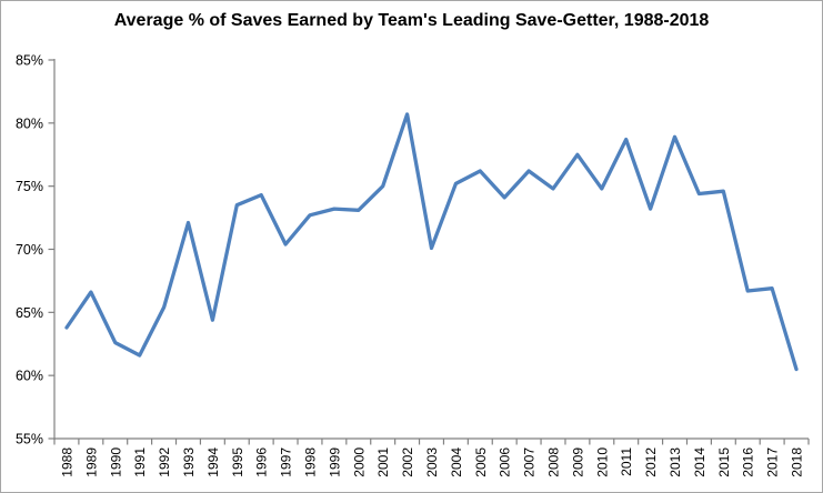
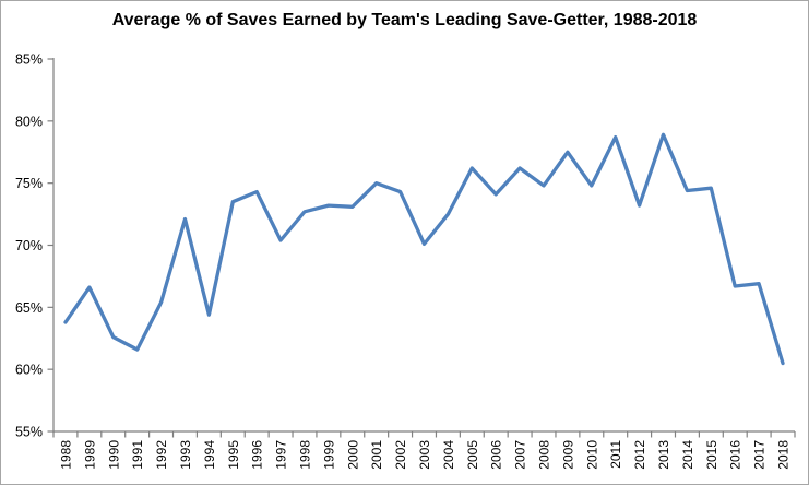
2002: 80.7% -> 74.3%
2004: 75.2% -> 72.5%
